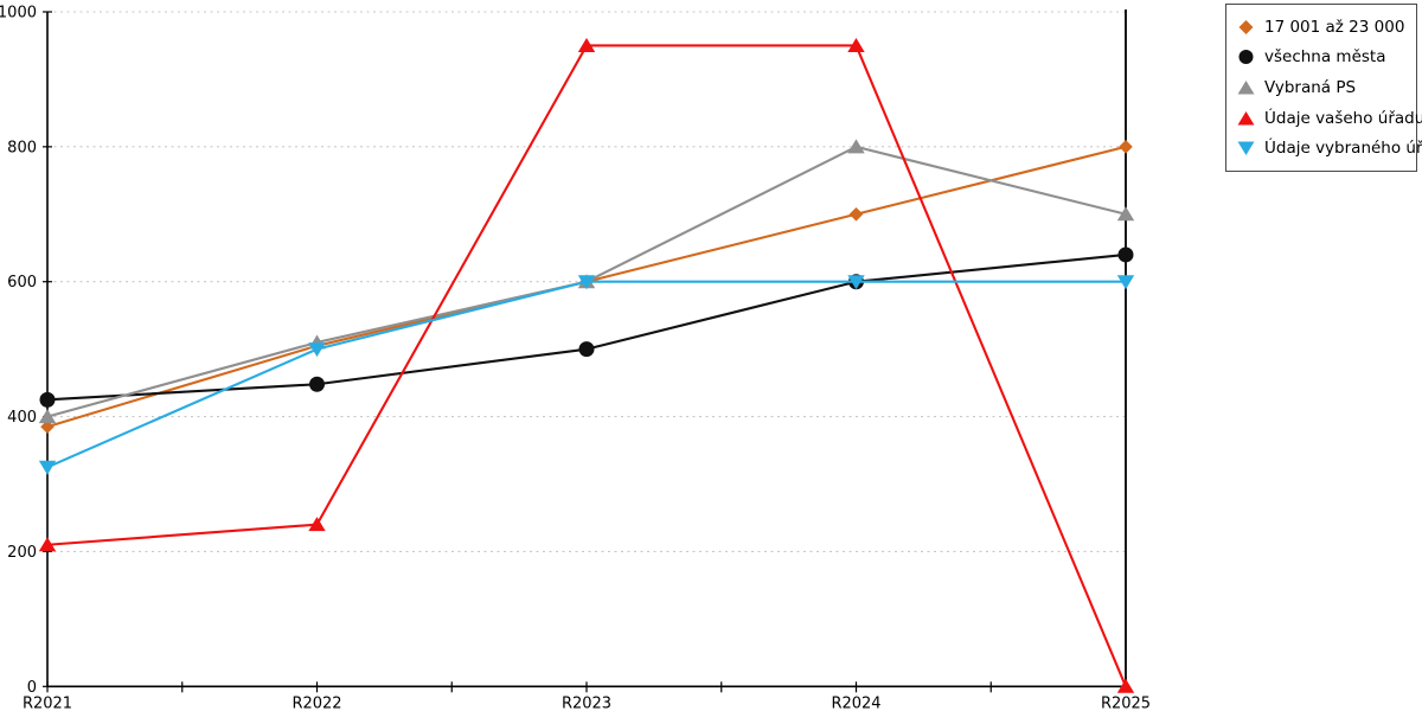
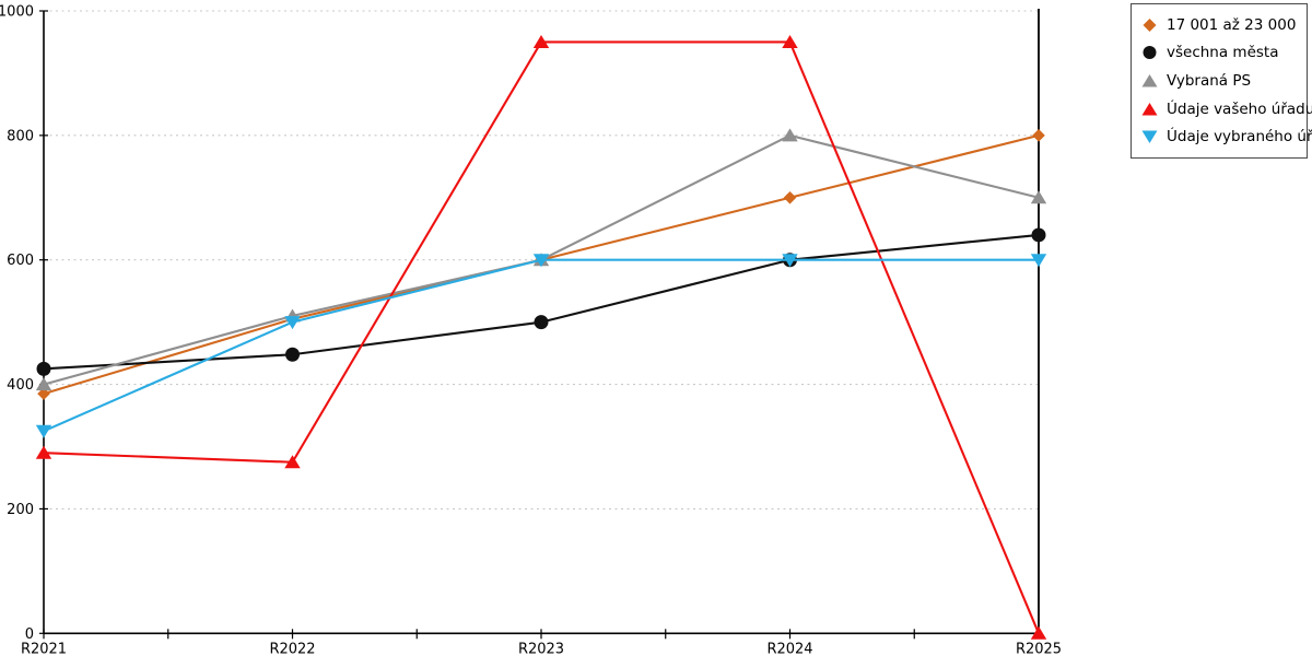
Údaje vašeho úřadu/R2021: 210 -> 290
Údaje vašeho úřadu/R2022: 240 -> 280
